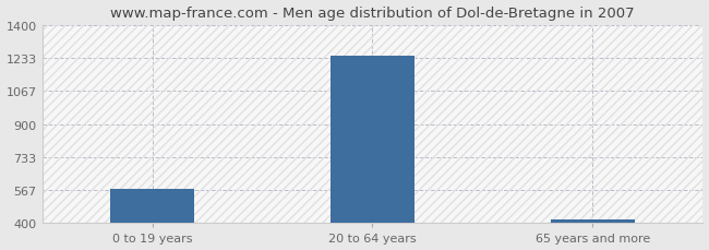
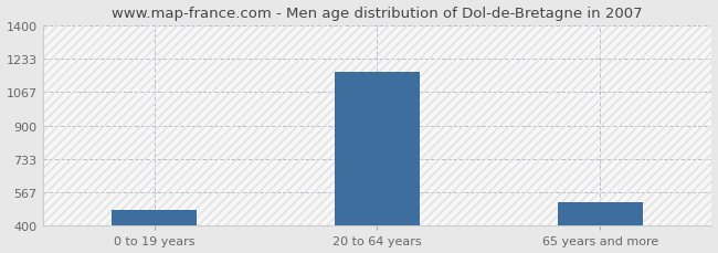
0 to 19 years: 580 -> 480
20 to 64 years: 1240 -> 1170
65 years and more: 420 -> 520
